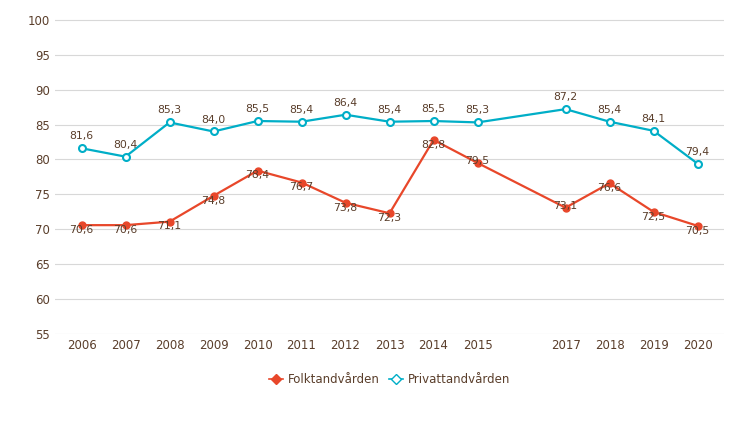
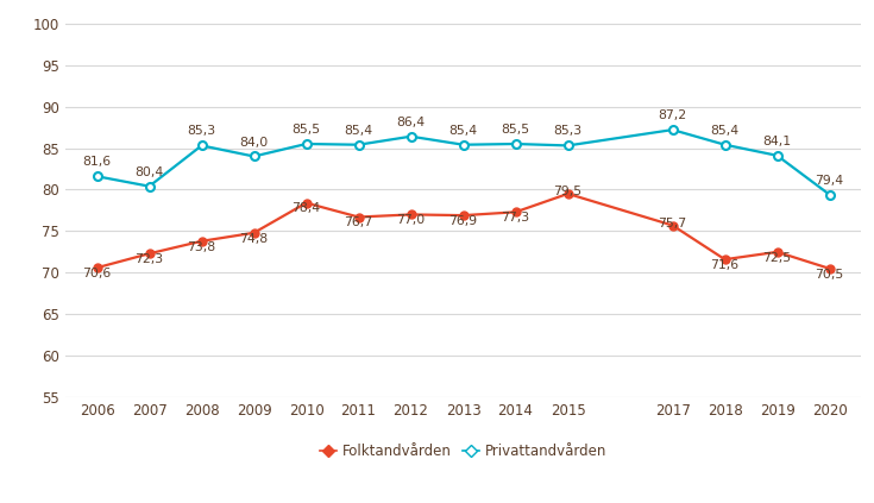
Folktandvården/2007: 70,6 -> 72,3
Folktandvården/2008: 71,1 -> 73,8
Folktandvården/2012: 73,8 -> 77,0
Folktandvården/2013: 72,3 -> 76,9
Folktandvården/2014: 82,8 -> 77,3
Folktandvården/2017: 73,1 -> 75,7
Folktandvården/2018: 76,6 -> 71,6
